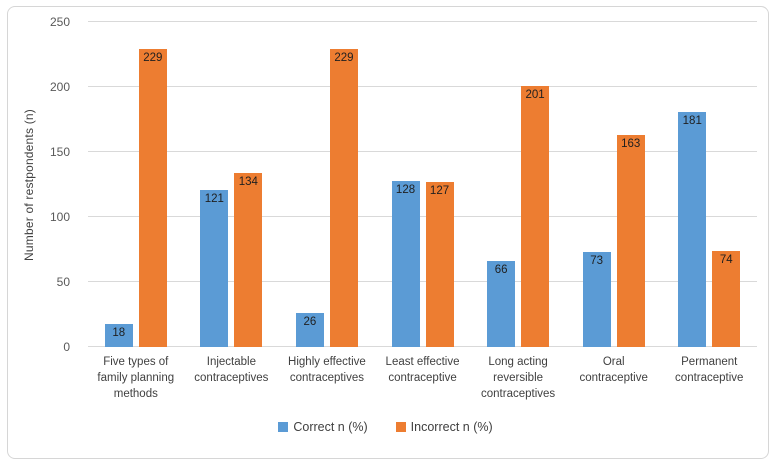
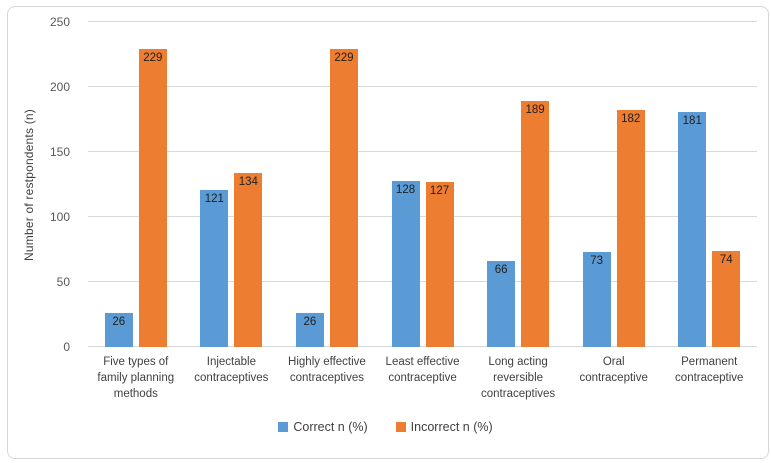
Correct n (%)/Five types of family planning methods: 18 -> 26
Incorrect n (%)/Long acting reversible contraceptives: 201 -> 189
Incorrect n (%)/Oral contraceptive: 163 -> 182
